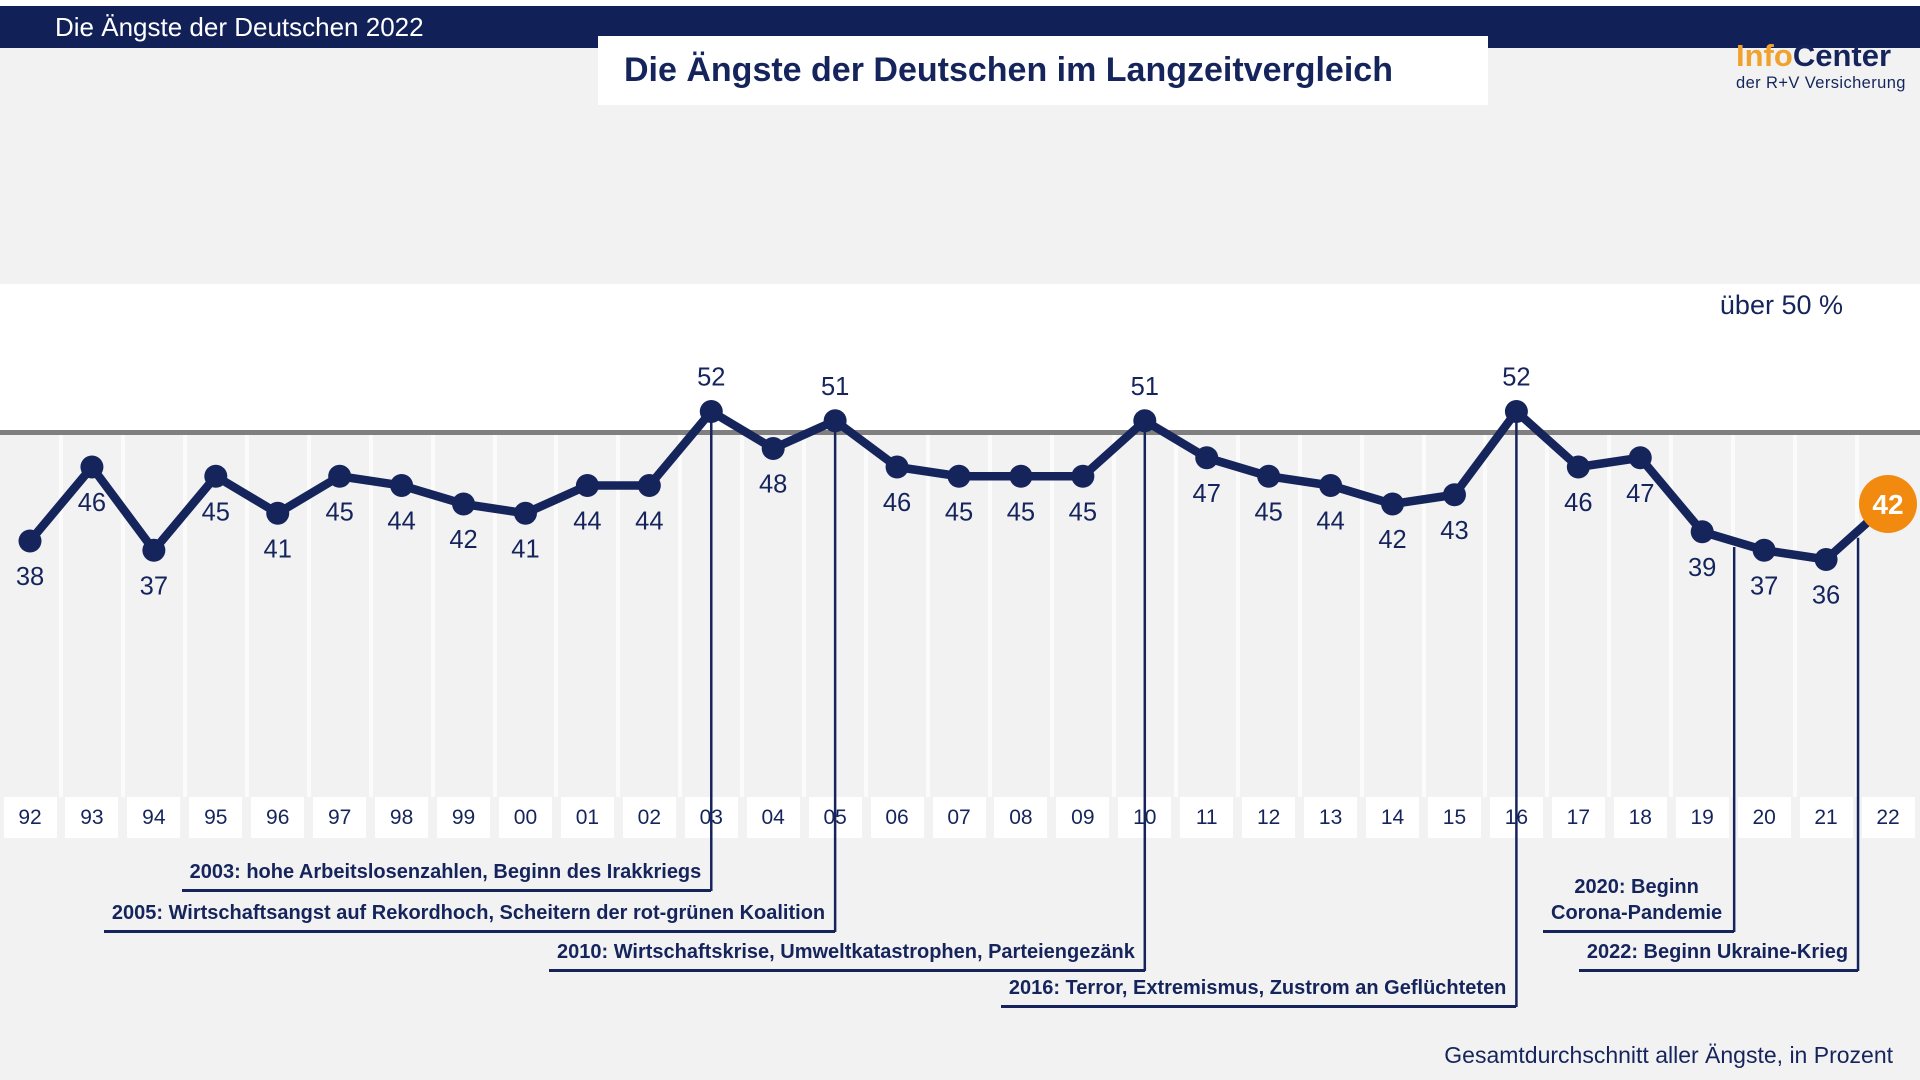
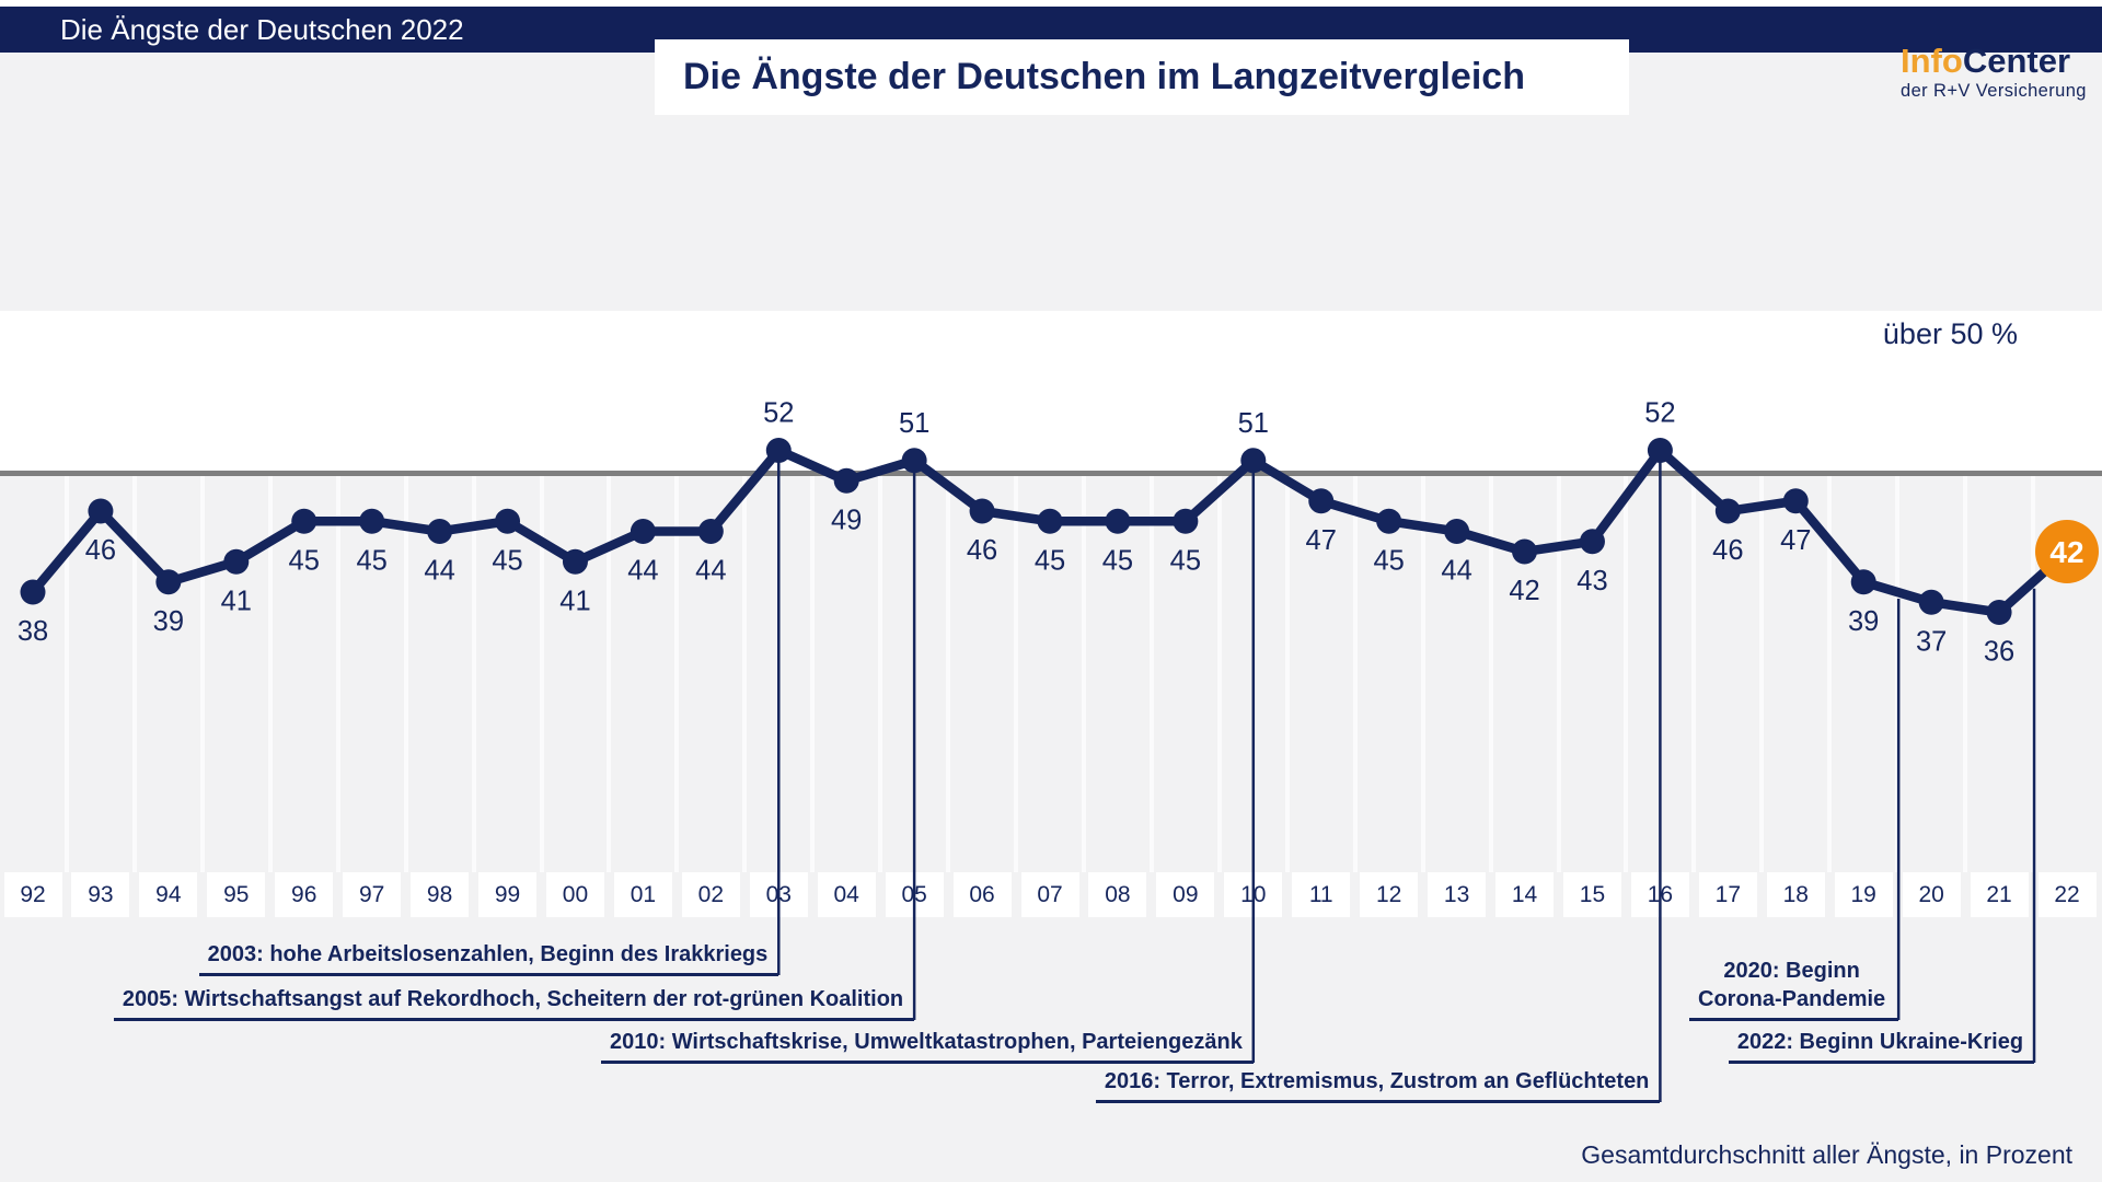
94: 37 -> 39
95: 45 -> 41
96: 41 -> 45
99: 42 -> 45
04: 48 -> 49
